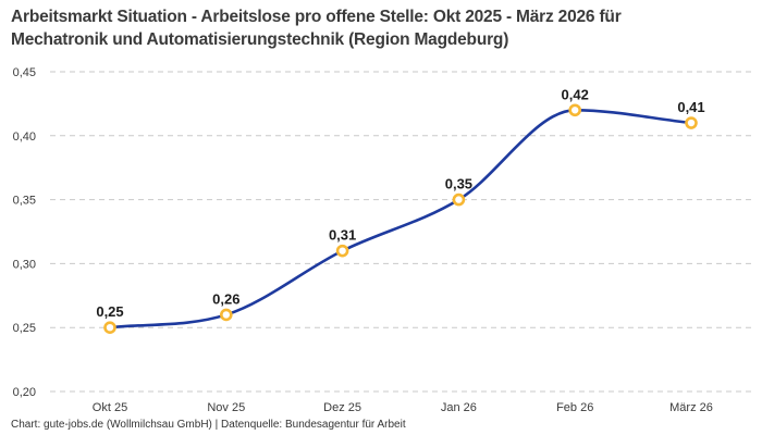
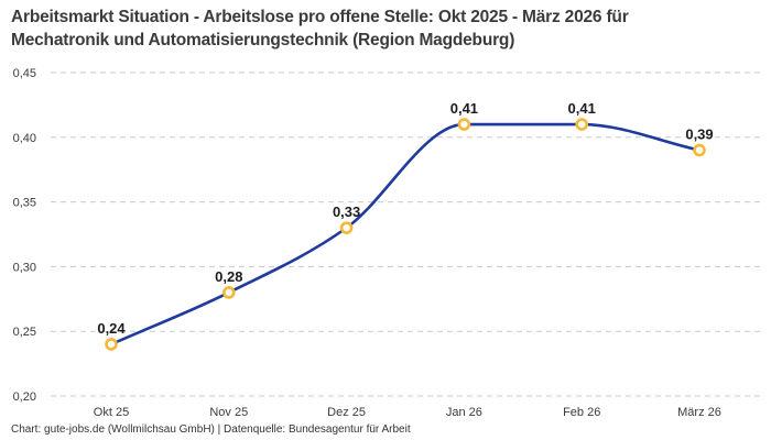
Okt 25: 0,25 -> 0,24
Nov 25: 0,26 -> 0,28
Dez 25: 0,31 -> 0,33
Jan 26: 0,35 -> 0,41
Feb 26: 0,42 -> 0,41
März 26: 0,41 -> 0,39
